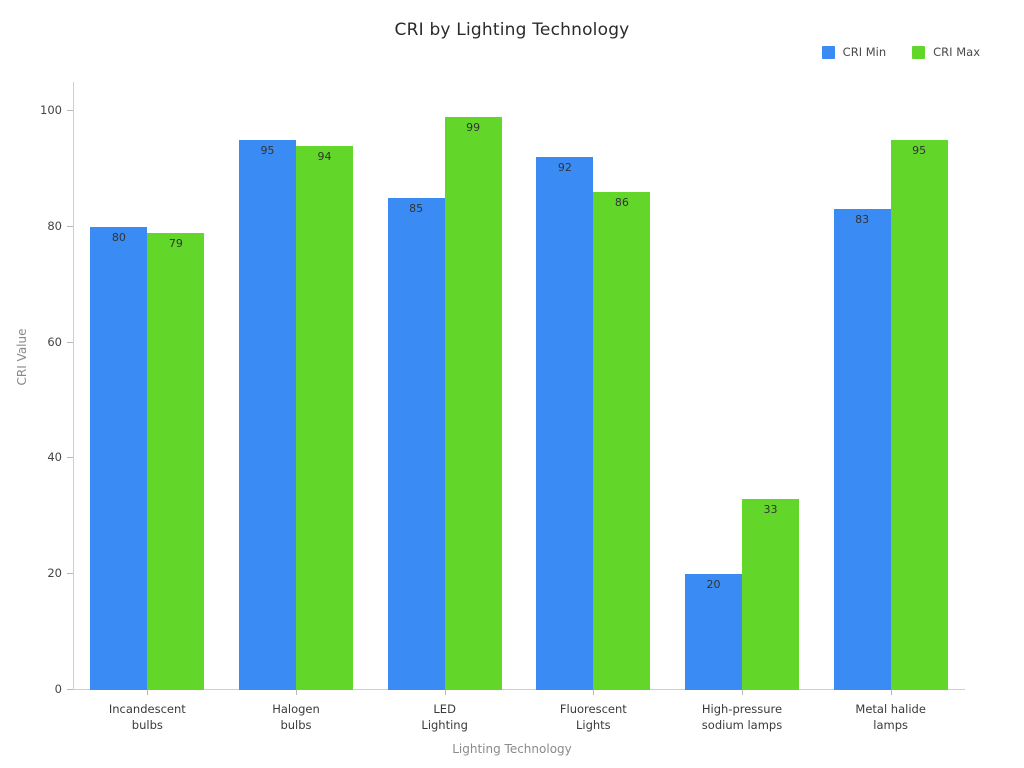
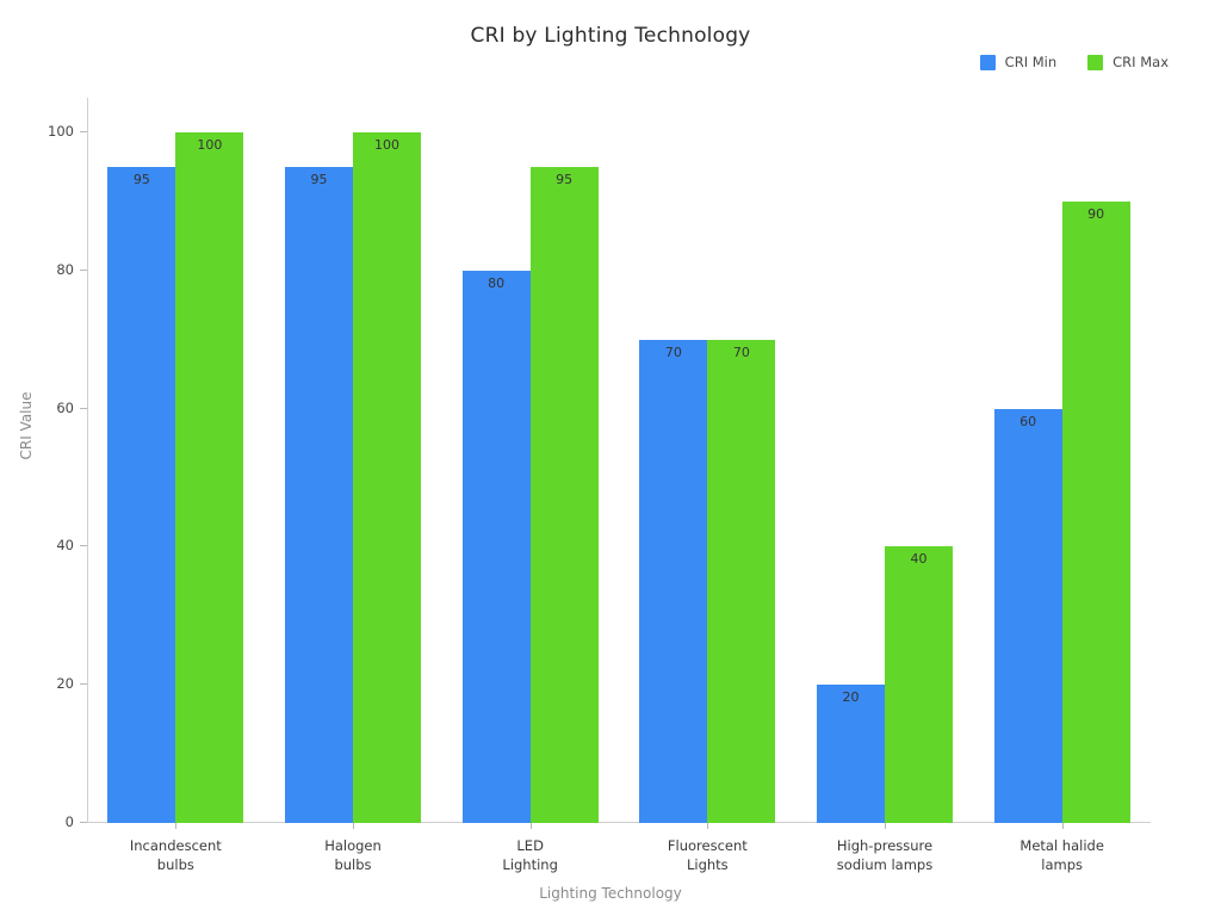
CRI Min/Incandescent bulbs: 80 -> 95
CRI Max/Incandescent bulbs: 79 -> 100
CRI Max/Halogen bulbs: 94 -> 100
CRI Min/LED Lighting: 85 -> 80
CRI Max/LED Lighting: 99 -> 95
CRI Min/Fluorescent Lights: 92 -> 70
CRI Max/Fluorescent Lights: 86 -> 70
CRI Max/High-pressure sodium lamps: 33 -> 40
CRI Min/Metal halide lamps: 83 -> 60
CRI Max/Metal halide lamps: 95 -> 90
